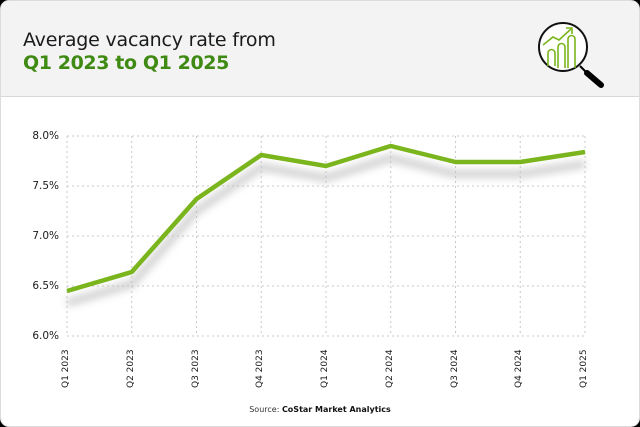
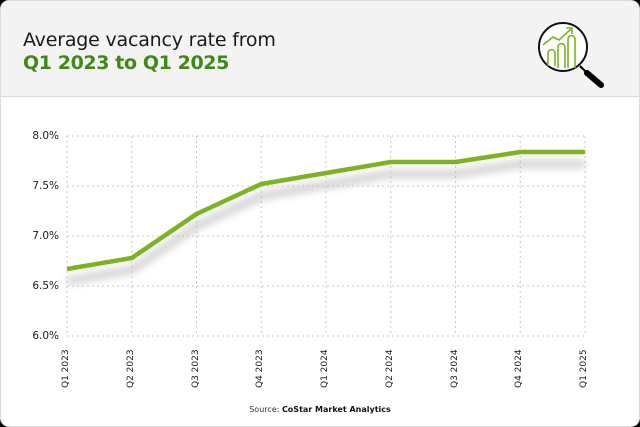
Q1 2023: 6.45% -> 6.67%
Q2 2023: 6.64% -> 6.78%
Q3 2023: 7.37% -> 7.22%
Q4 2023: 7.81% -> 7.52%
Q1 2024: 7.70% -> 7.63%
Q2 2024: 7.90% -> 7.74%
Q4 2024: 7.74% -> 7.84%
